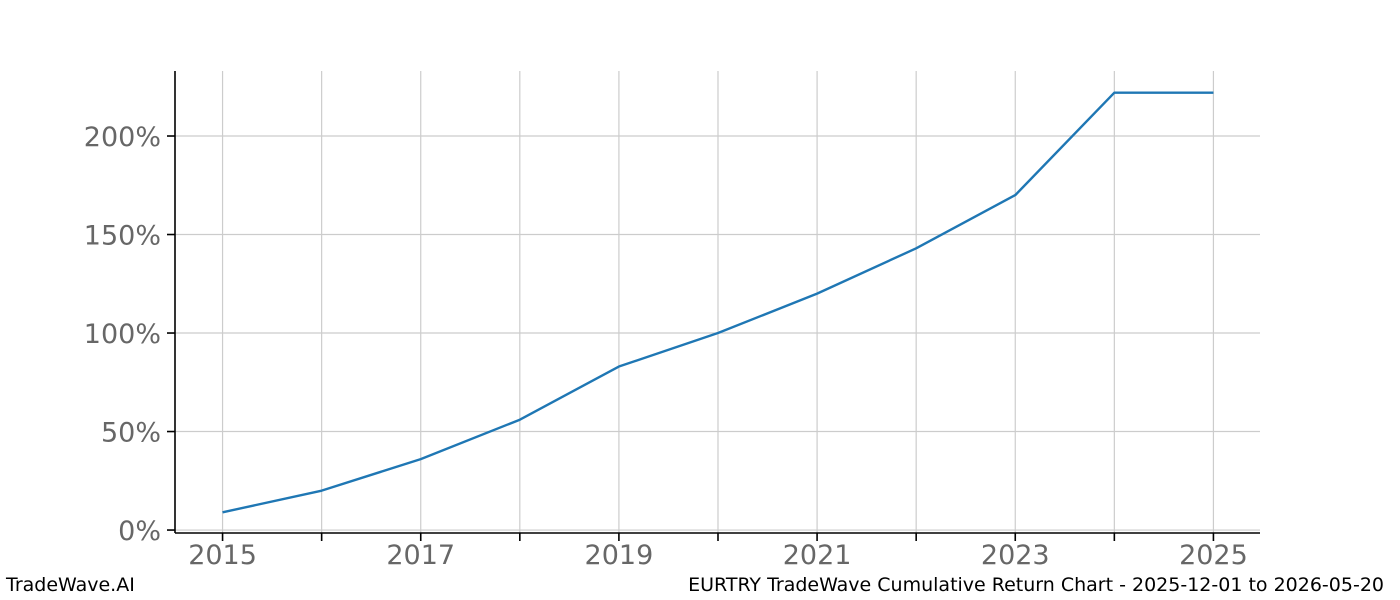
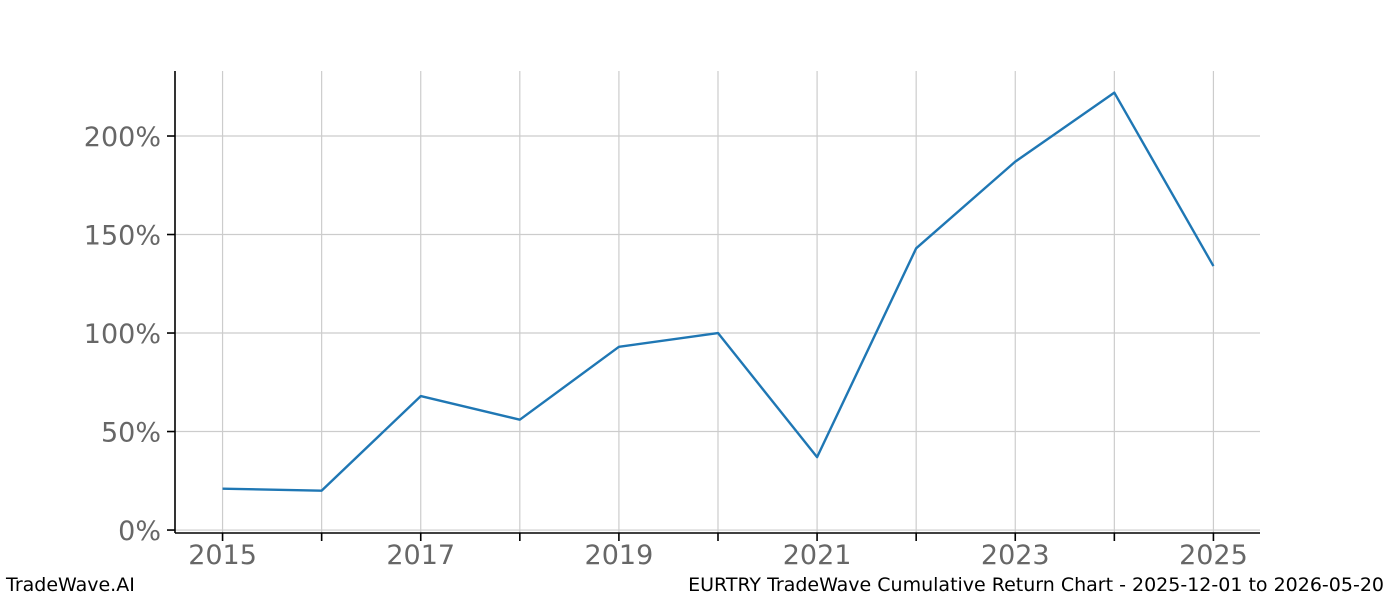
2015: 9% -> 21%
2017: 36% -> 68%
2019: 83% -> 93%
2021: 120% -> 37%
2023: 170% -> 187%
2025: 222% -> 134%
